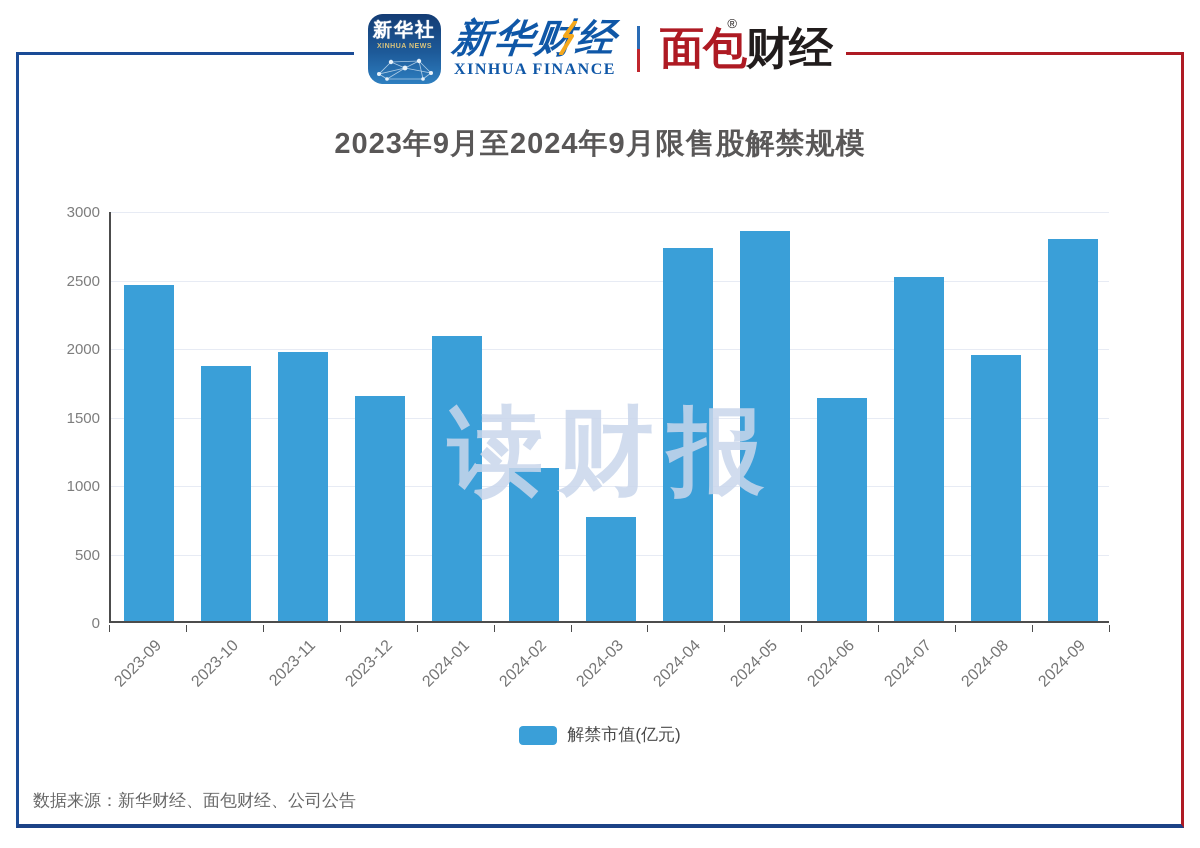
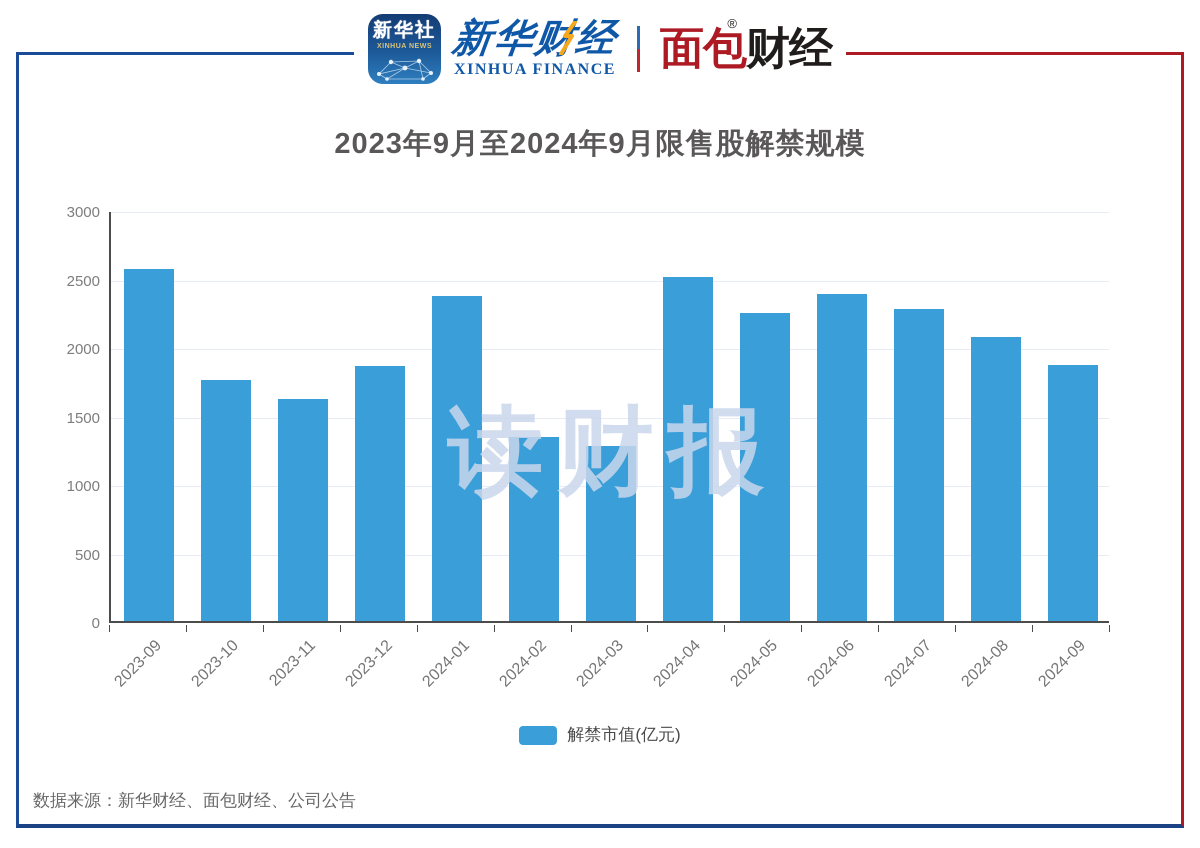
2023-09: 2450 -> 2570
2023-10: 1860 -> 1760
2023-11: 1960 -> 1620
2023-12: 1640 -> 1860
2024-01: 2080 -> 2380
2024-02: 1120 -> 1340
2024-03: 760 -> 1280
2024-04: 2720 -> 2510
2024-05: 2850 -> 2250
2024-06: 1630 -> 2390
2024-07: 2510 -> 2280
2024-08: 1940 -> 2070
2024-09: 2790 -> 1870
